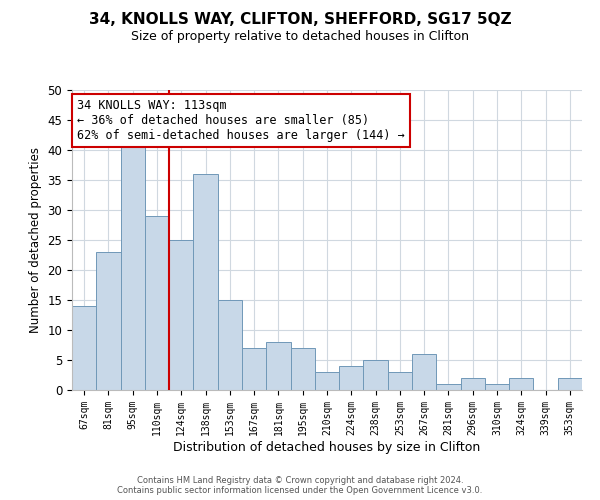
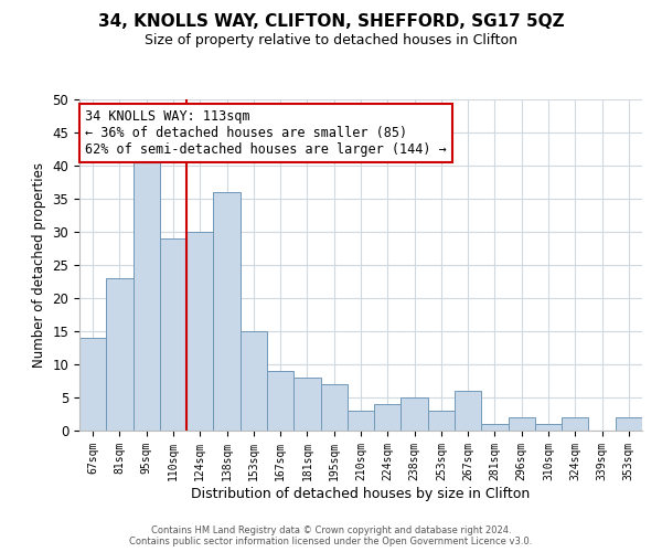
124sqm: 25 -> 30
167sqm: 7 -> 9
